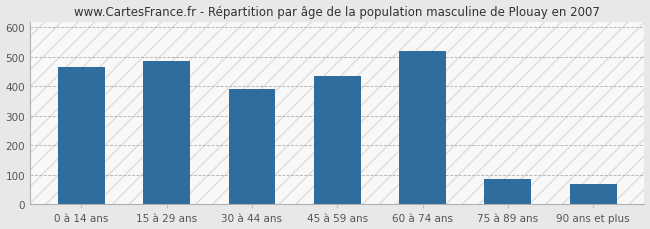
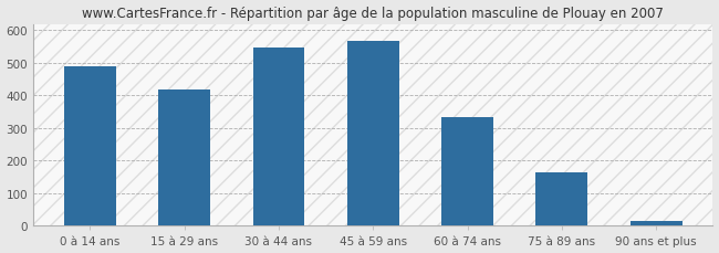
0 à 14 ans: 465 -> 490
15 à 29 ans: 485 -> 420
30 à 44 ans: 390 -> 548
45 à 59 ans: 435 -> 568
60 à 74 ans: 520 -> 335
75 à 89 ans: 85 -> 163
90 ans et plus: 70 -> 14
